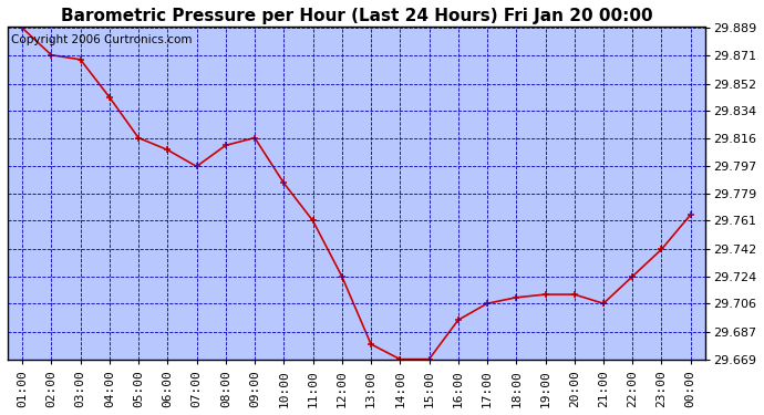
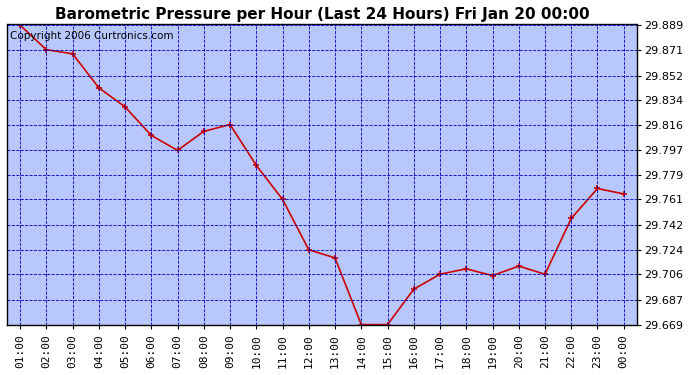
05:00: 29.816 -> 29.829
13:00: 29.679 -> 29.718
19:00: 29.712 -> 29.705
22:00: 29.724 -> 29.747
23:00: 29.742 -> 29.769
